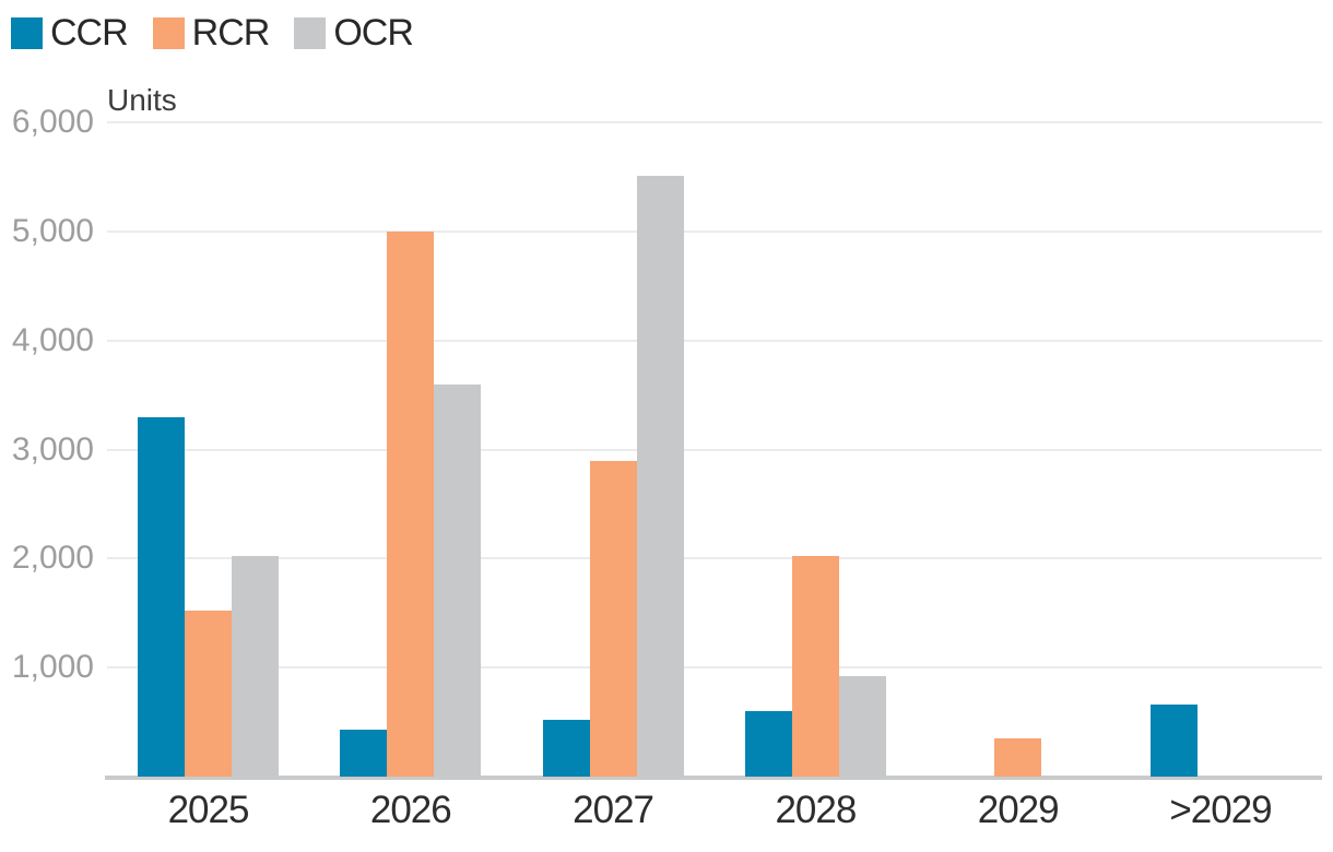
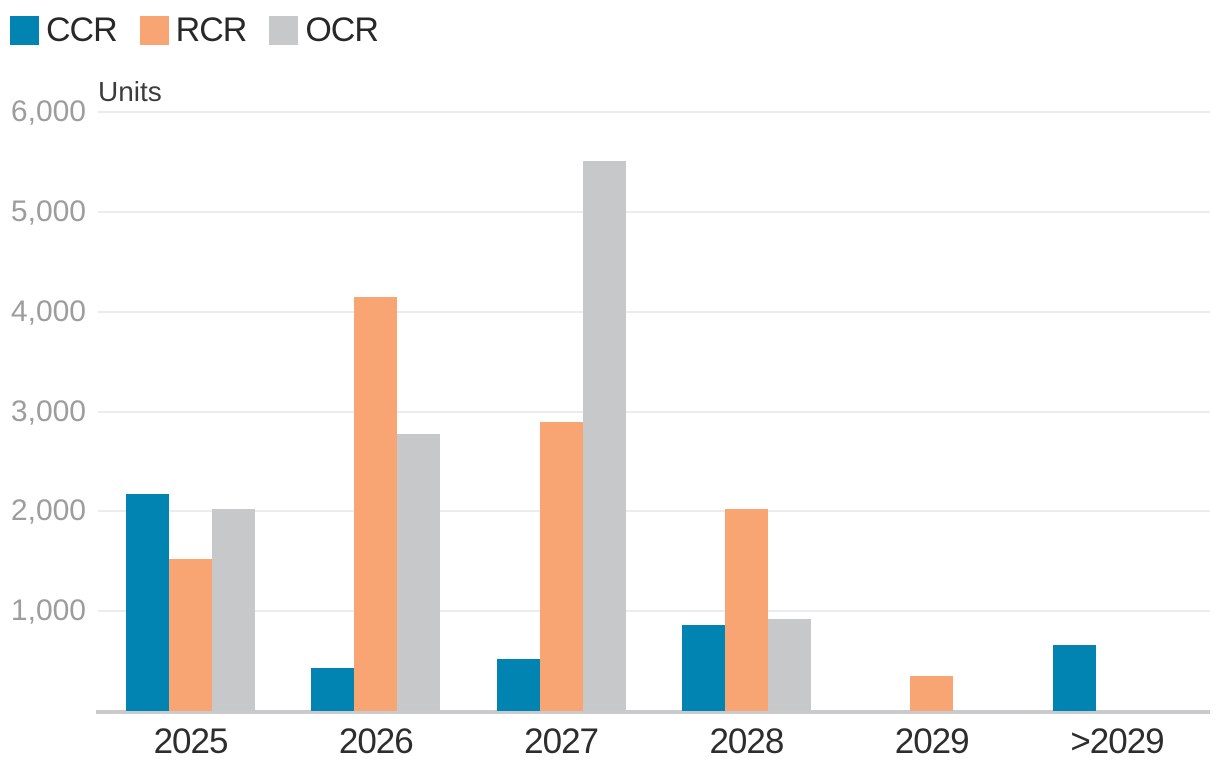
CCR/2025: 3300 -> 2200
RCR/2026: 5000 -> 4200
OCR/2026: 3600 -> 2800
CCR/2028: 600 -> 900
